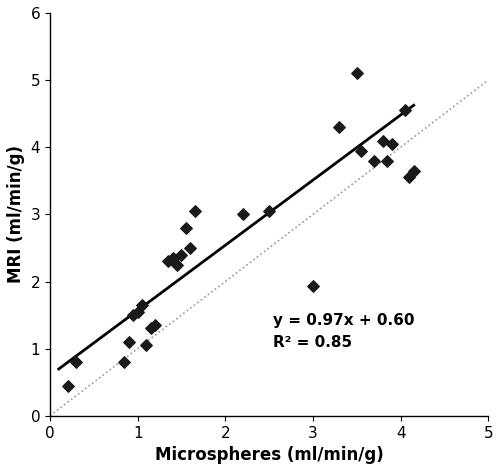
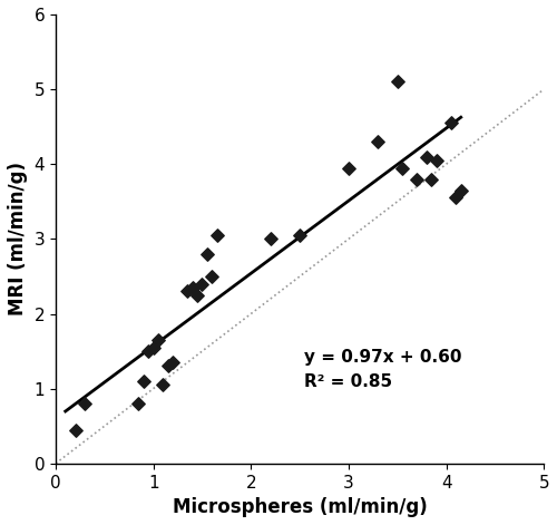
3: 1.94 -> 3.95
